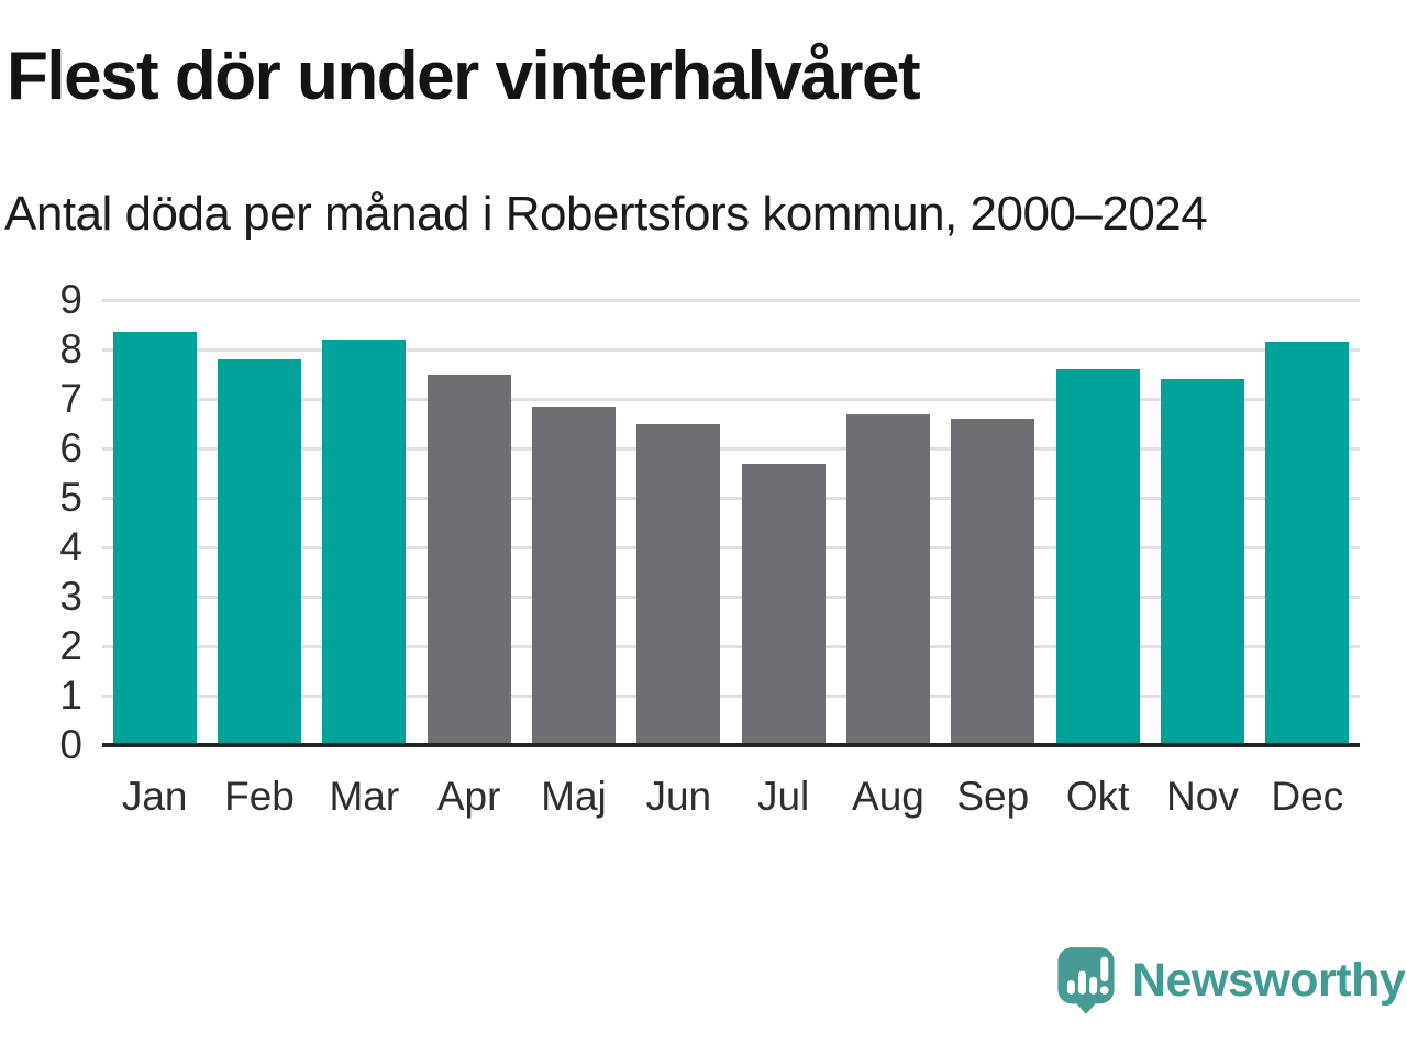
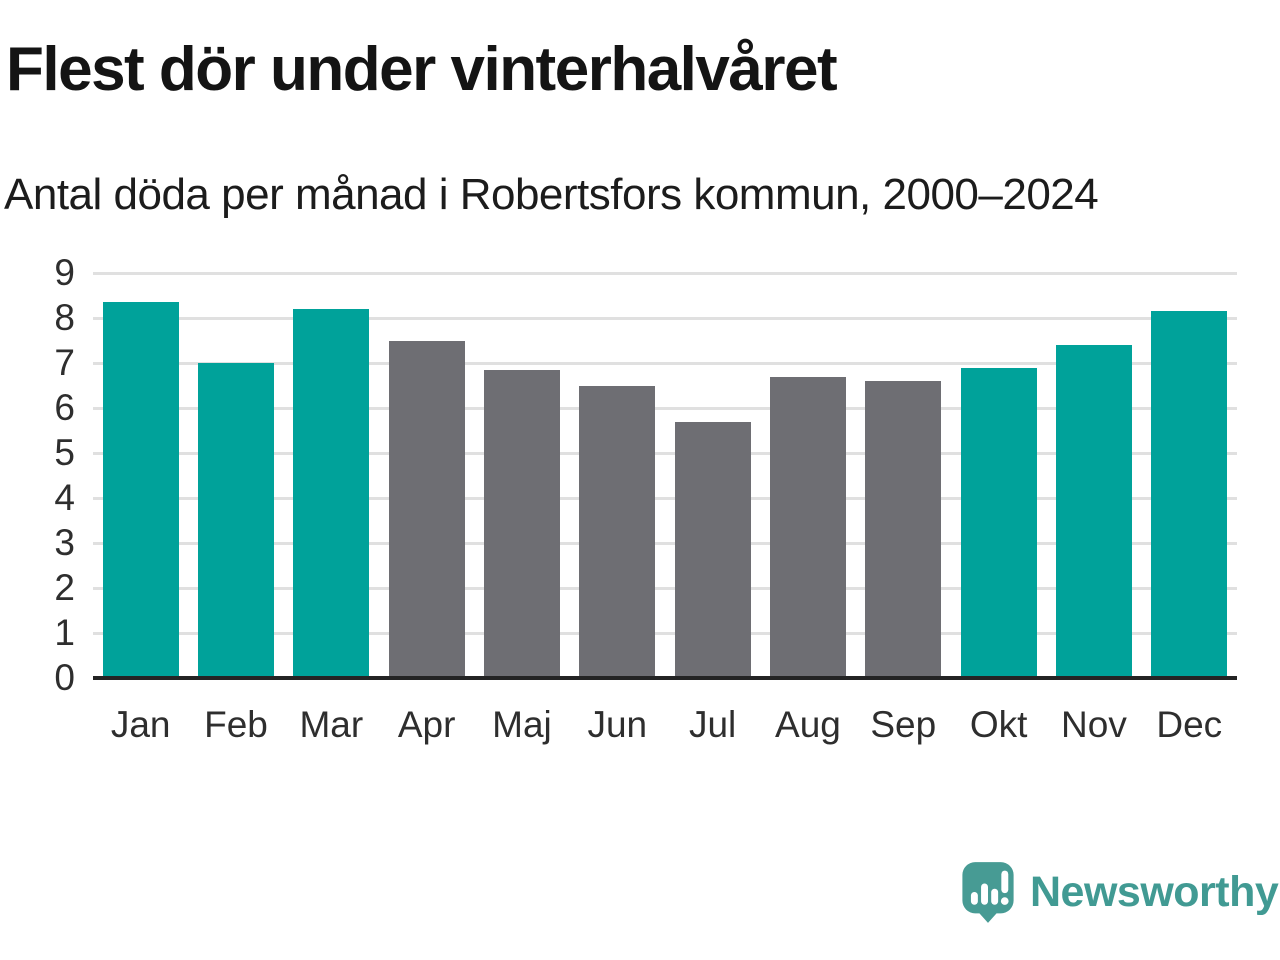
Feb: 7.8 -> 7.0
Okt: 7.6 -> 6.9
